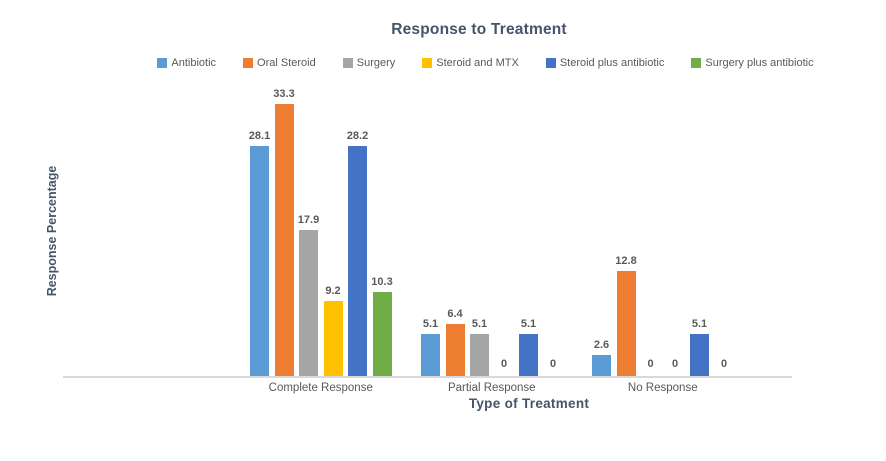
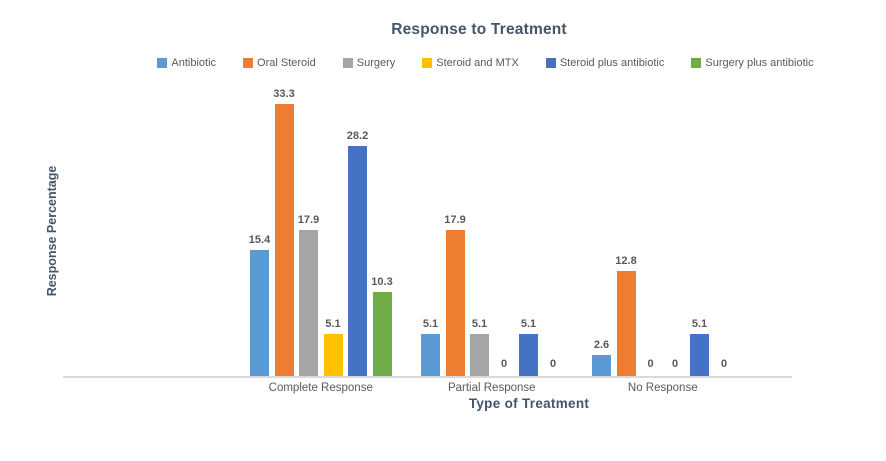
Antibiotic/Complete Response: 28.1 -> 15.4
Steroid and MTX/Complete Response: 9.2 -> 5.1
Oral Steroid/Partial Response: 6.4 -> 17.9
